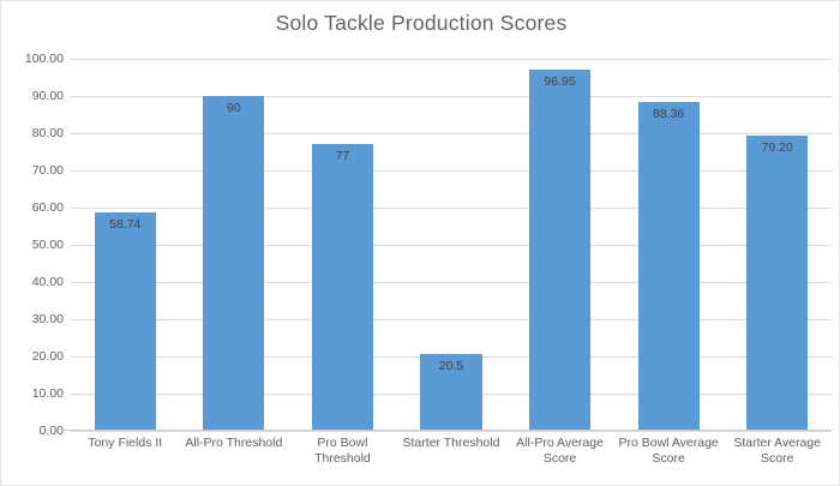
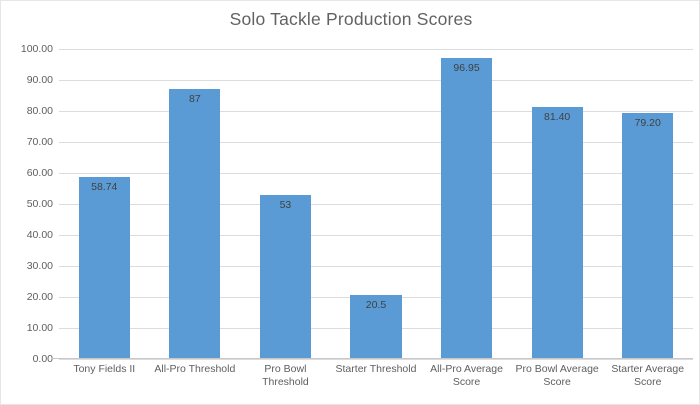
All-Pro Threshold: 90 -> 87
Pro Bowl Threshold: 77 -> 53
Pro Bowl Average Score: 88.36 -> 81.40
